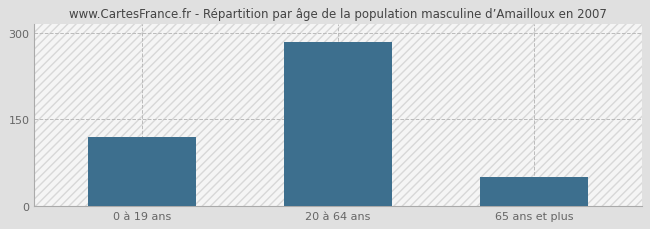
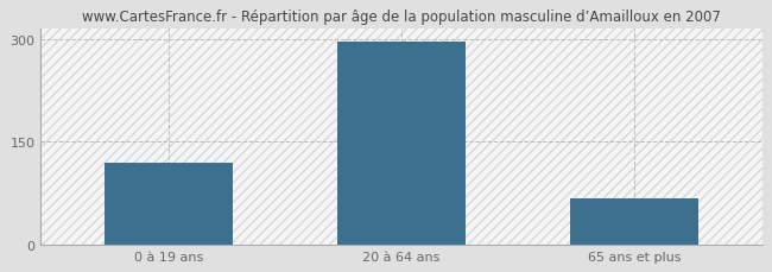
20 à 64 ans: 284 -> 296
65 ans et plus: 50 -> 68
